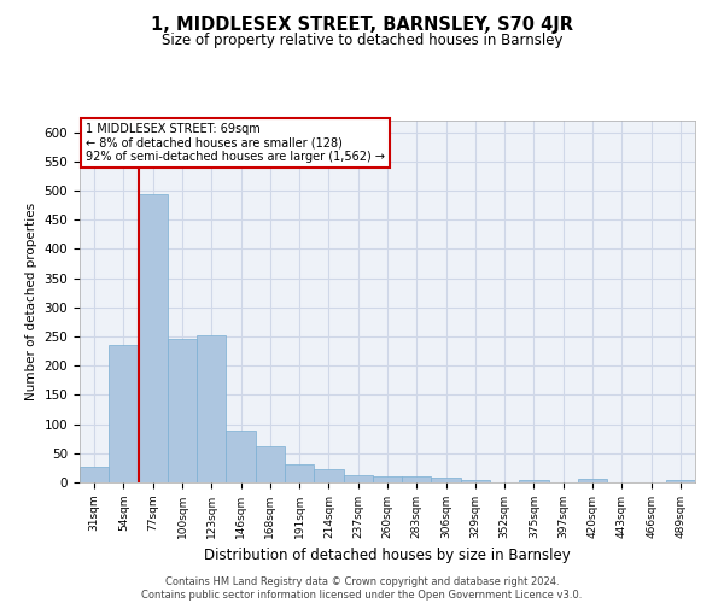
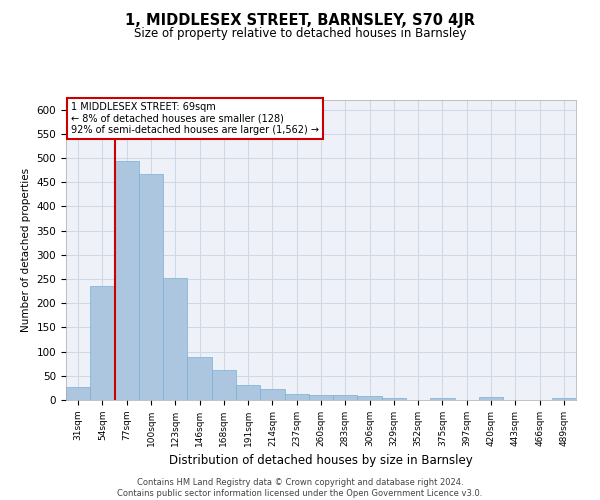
100sqm: 245 -> 468
